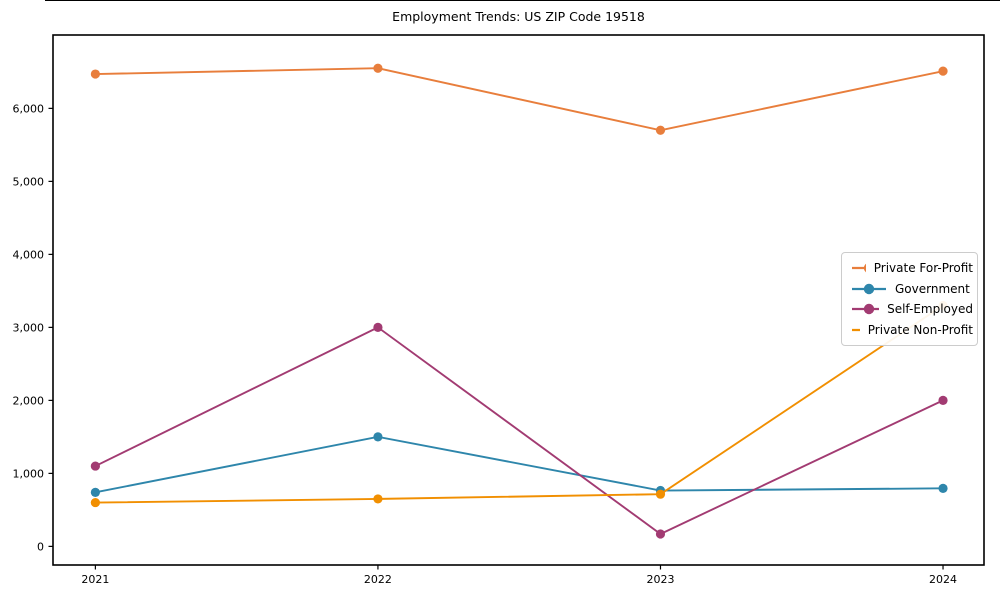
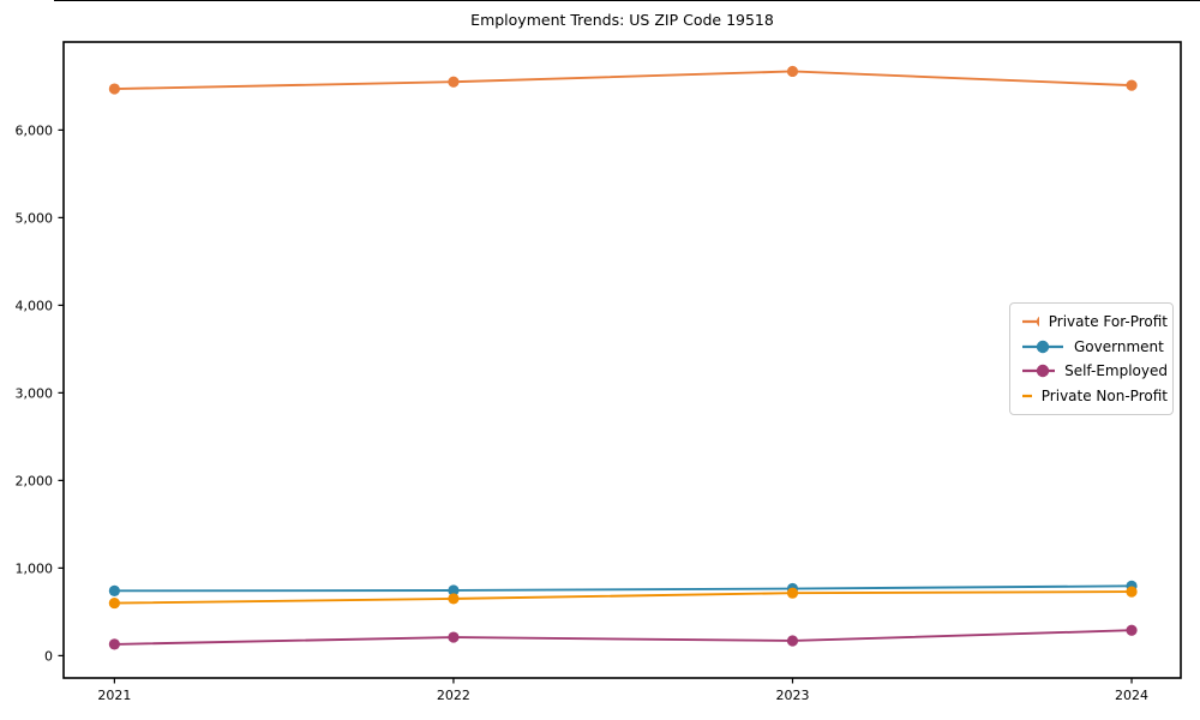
Self-Employed/2021: 1100 -> 100
Government/2022: 1500 -> 700
Self-Employed/2022: 3000 -> 200
Private For-Profit/2023: 5700 -> 6700
Self-Employed/2024: 2000 -> 300
Private Non-Profit/2024: 3300 -> 700
